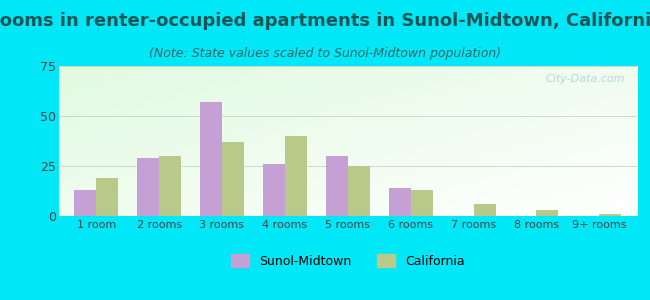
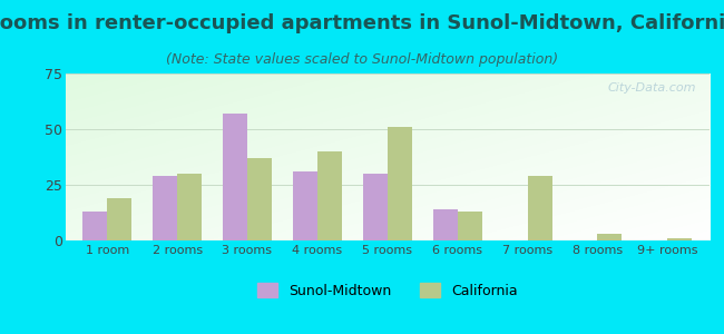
Sunol-Midtown/4 rooms: 26 -> 31
California/5 rooms: 25 -> 51
California/7 rooms: 6 -> 29
